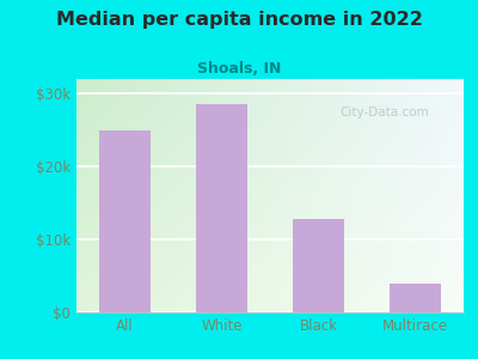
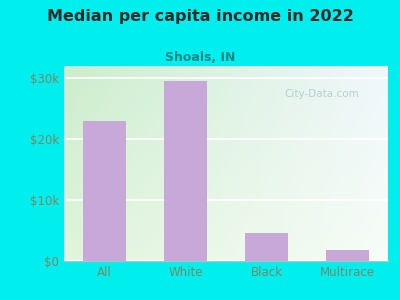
All: $25.0k -> $23.0k
White: $28.5k -> $29.6k
Black: $12.8k -> $4.6k
Multirace: $4.0k -> $1.8k
